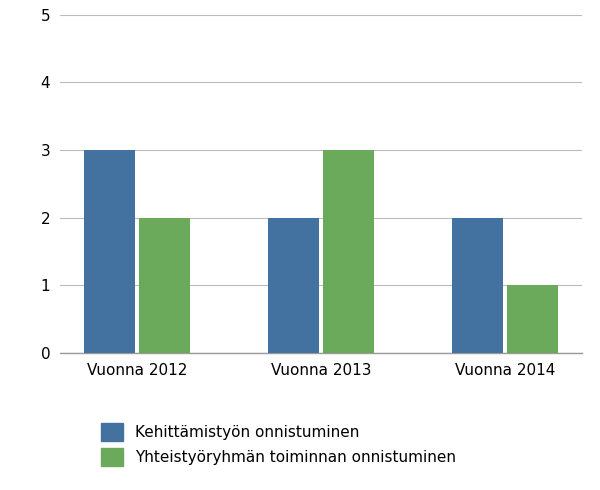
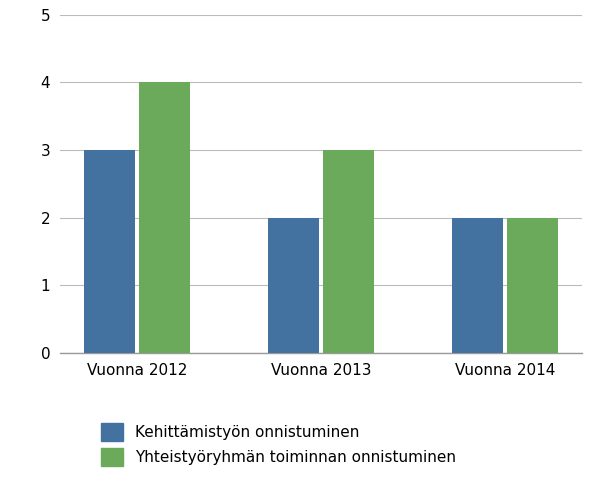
Yhteistyöryhmän toiminnan onnistuminen/Vuonna 2012: 2 -> 4
Yhteistyöryhmän toiminnan onnistuminen/Vuonna 2014: 1 -> 2
